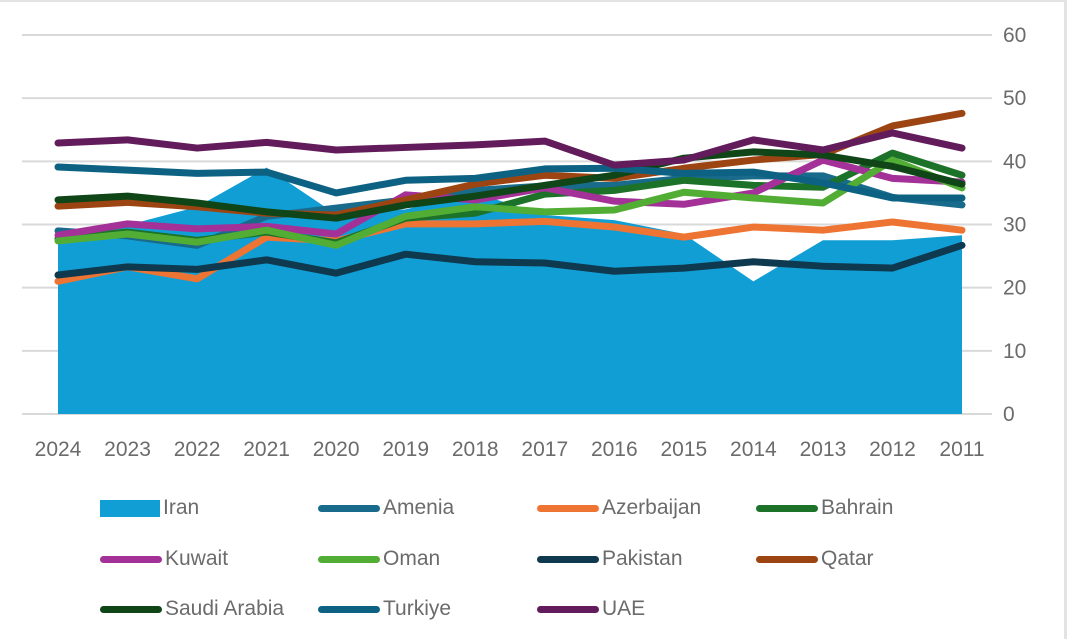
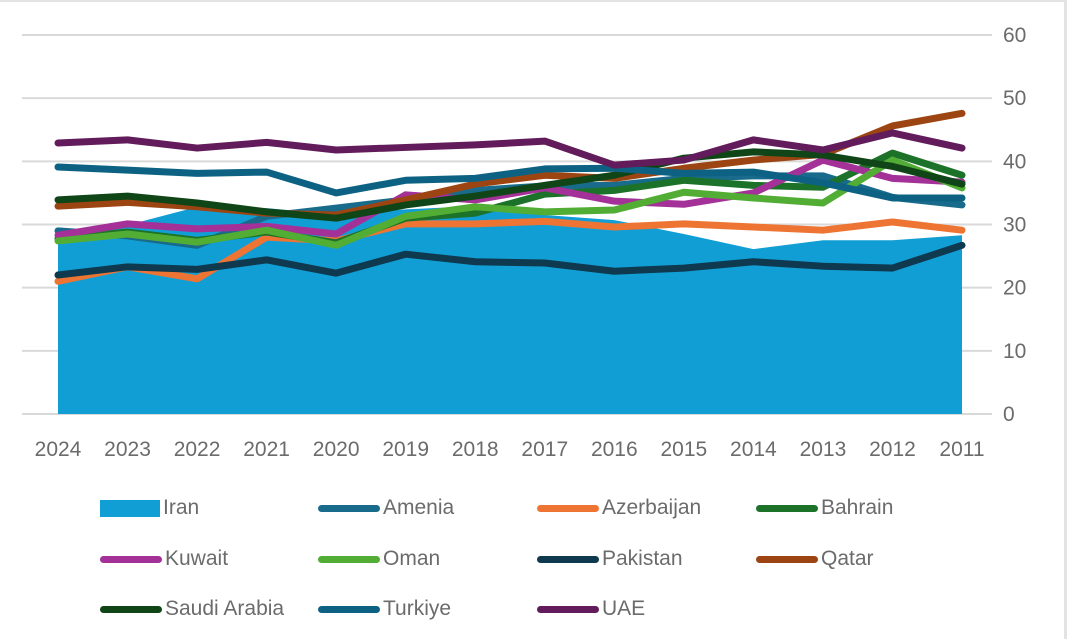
Iran/2021: 39 -> 33
Iran/2018: 35 -> 33
Azerbaijan/2015: 28 -> 30
Iran/2014: 21 -> 26
